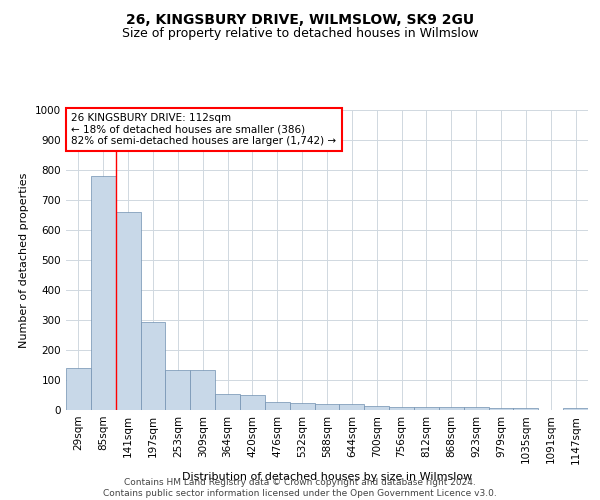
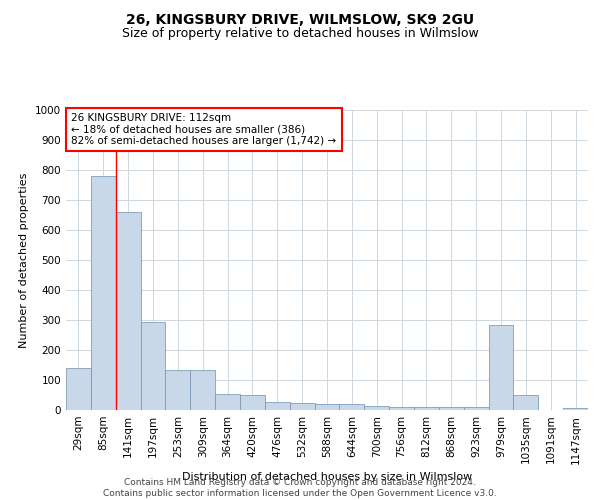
979sqm: 8 -> 285
1035sqm: 8 -> 50
